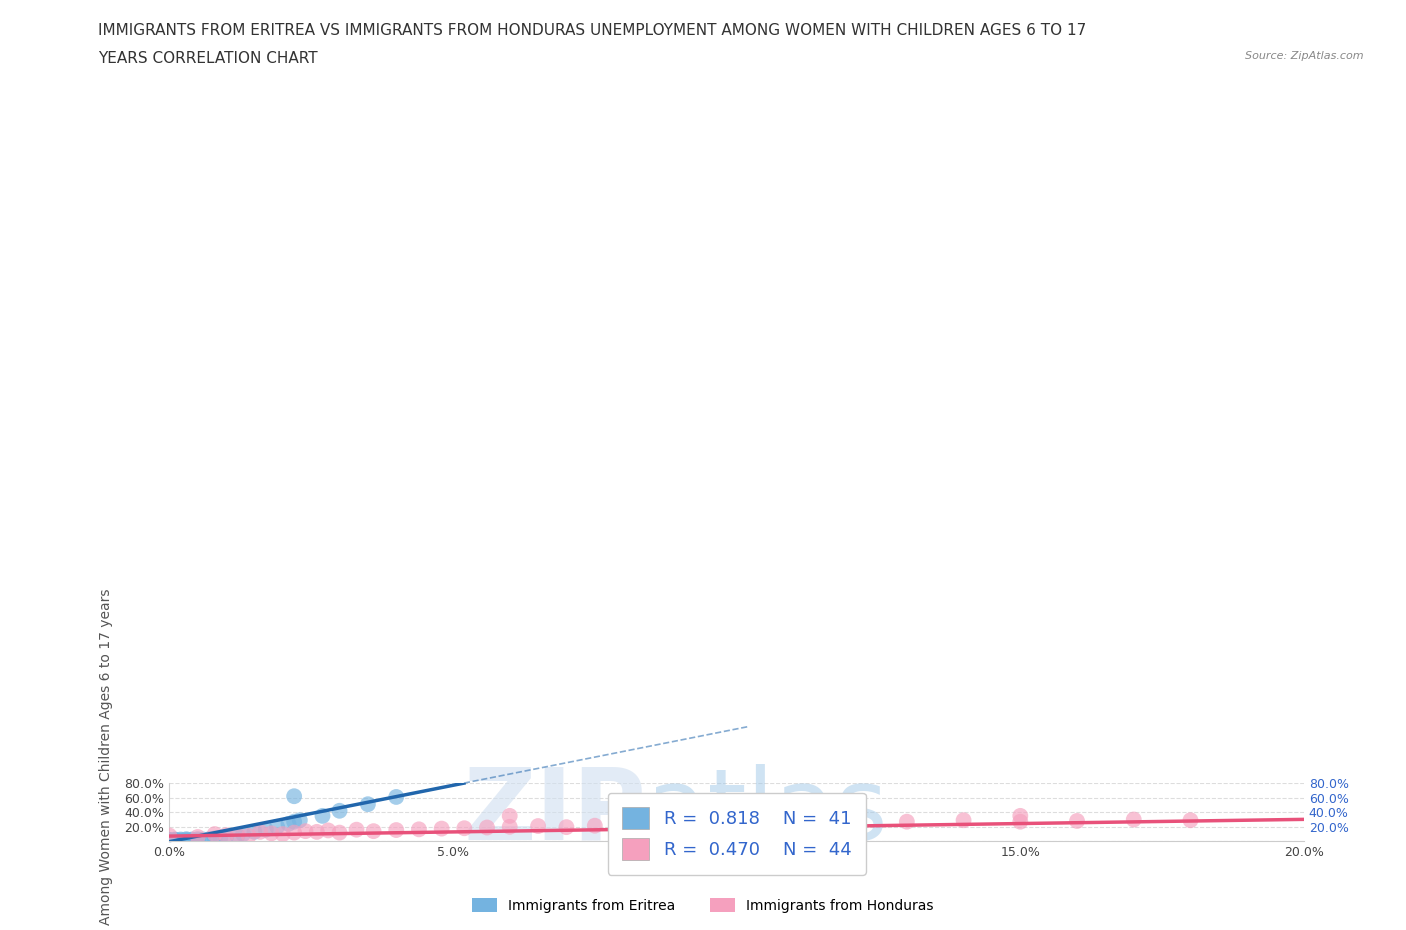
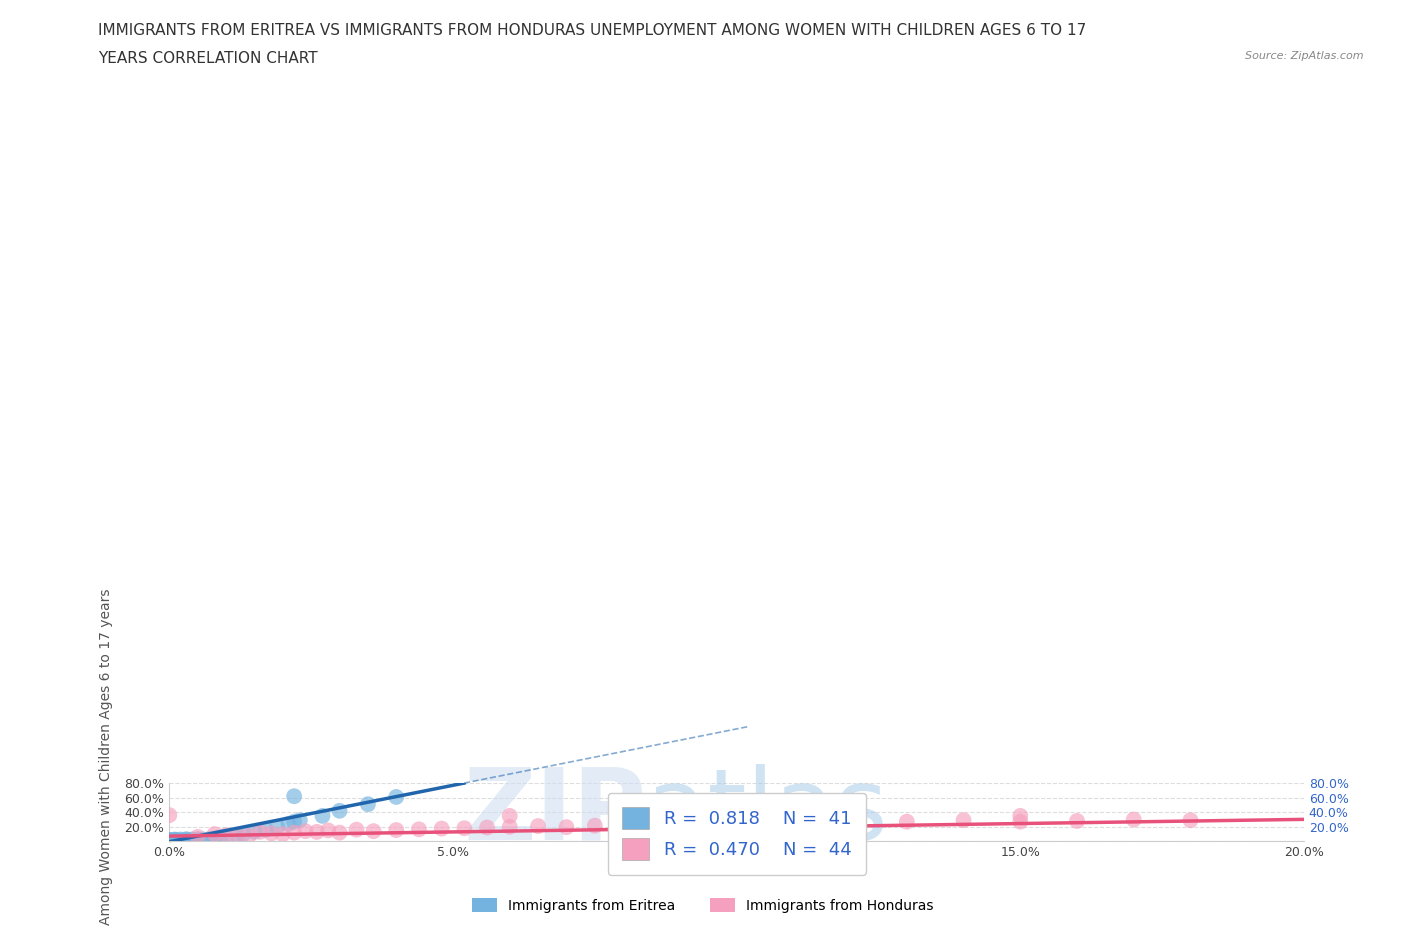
Immigrants from Honduras/0.0%: 8% -> 36%
